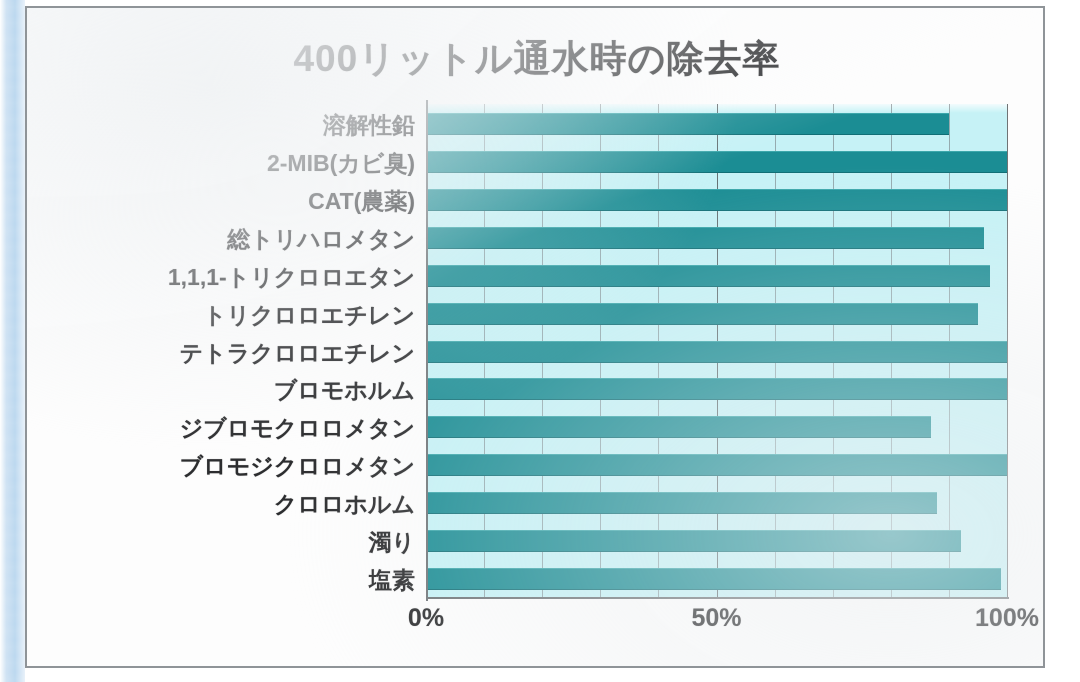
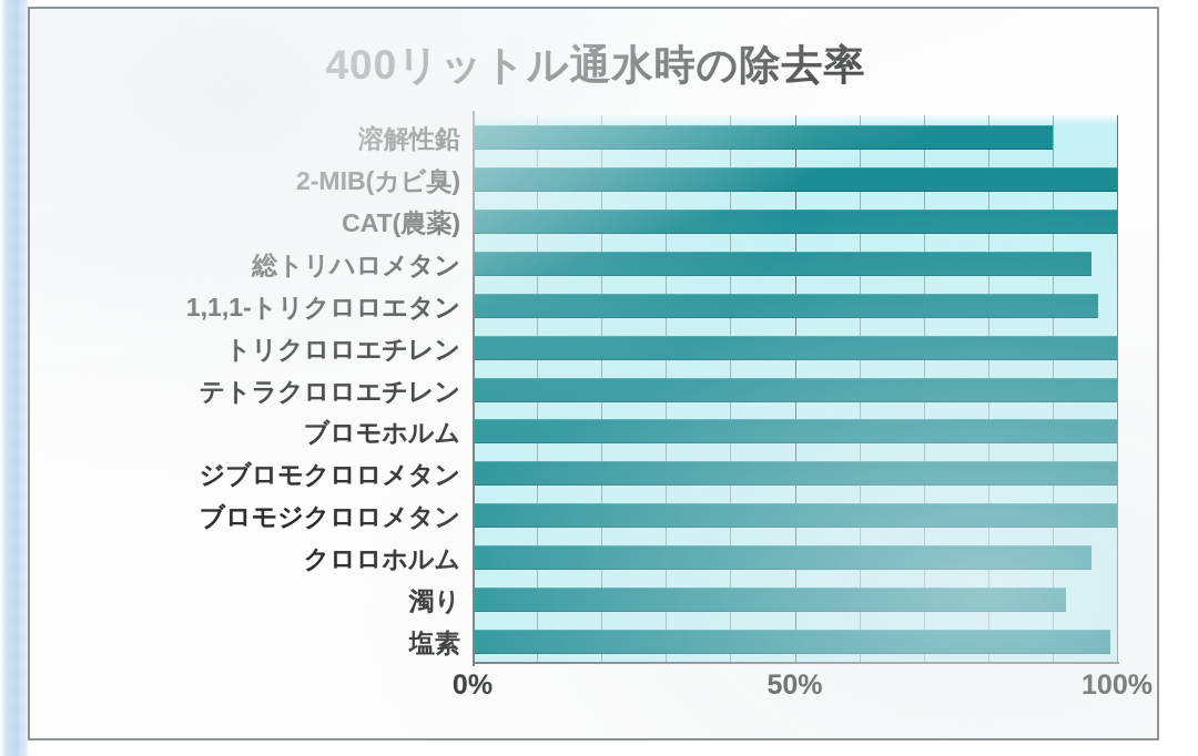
トリクロロエチレン: 95% -> 100%
ジブロモクロロメタン: 87% -> 100%
クロロホルム: 88% -> 96%
